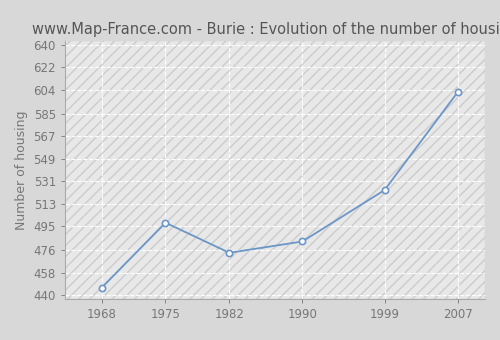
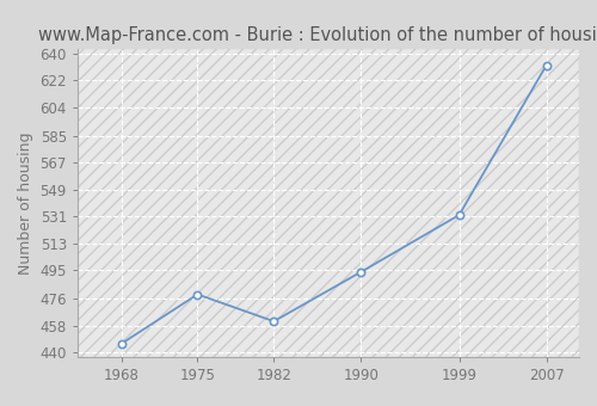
1975: 498 -> 479
1982: 474 -> 461
1990: 483 -> 494
1999: 524 -> 532
2007: 602 -> 632
